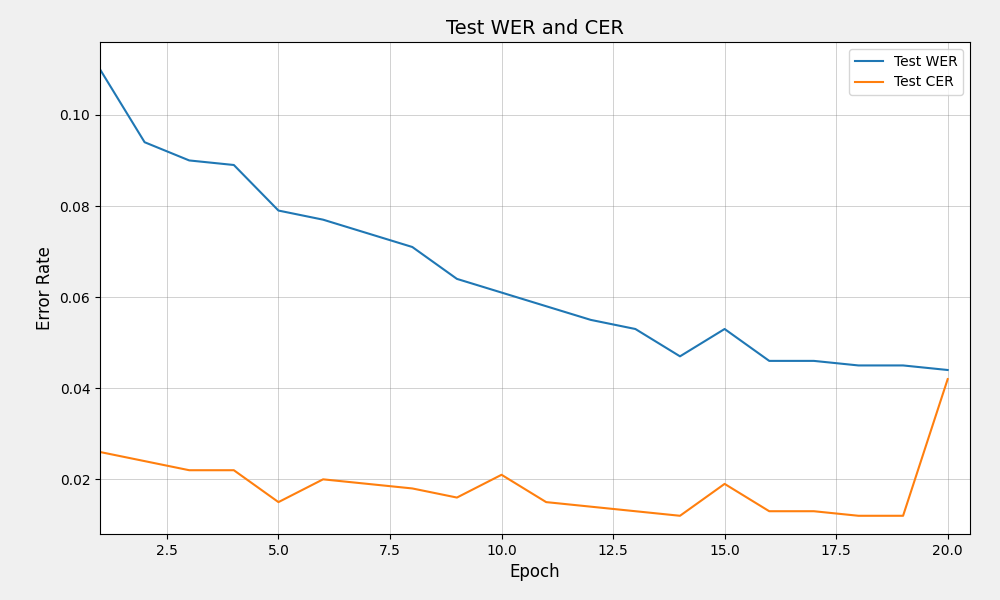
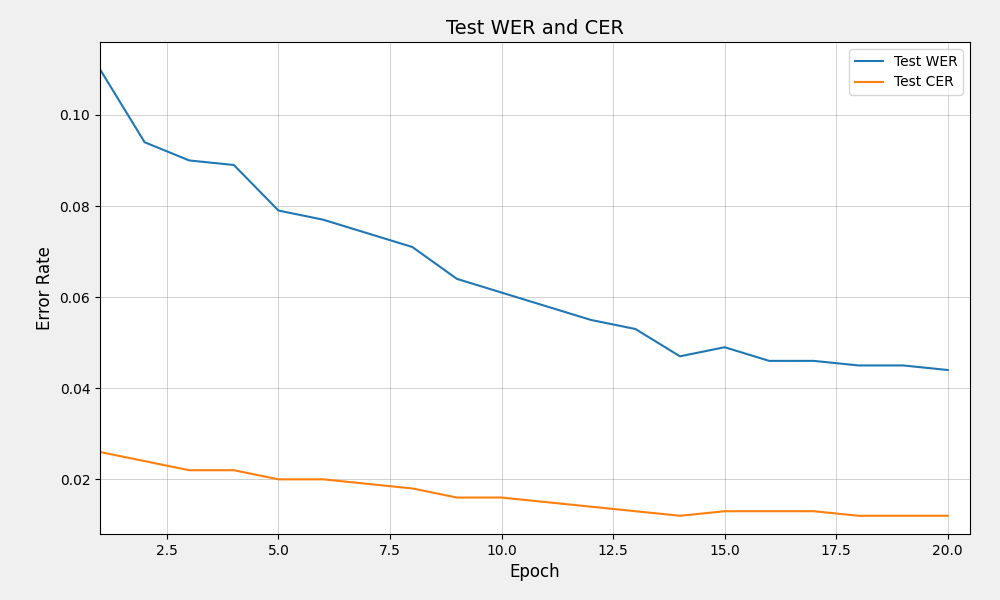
Test CER/5.0: 0.015 -> 0.020
Test CER/10.0: 0.021 -> 0.016
Test WER/15.0: 0.053 -> 0.049
Test CER/15.0: 0.019 -> 0.013
Test CER/20.0: 0.042 -> 0.012
